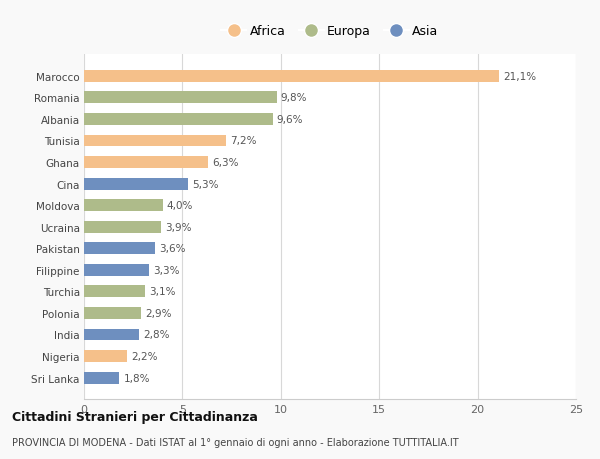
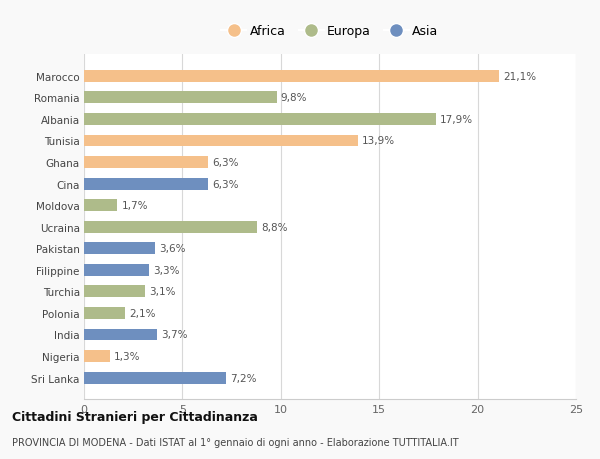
Albania: 9,6% -> 17,9%
Tunisia: 7,2% -> 13,9%
Cina: 5,3% -> 6,3%
Moldova: 4,0% -> 1,7%
Ucraina: 3,9% -> 8,8%
Polonia: 2,9% -> 2,1%
India: 2,8% -> 3,7%
Nigeria: 2,2% -> 1,3%
Sri Lanka: 1,8% -> 7,2%
